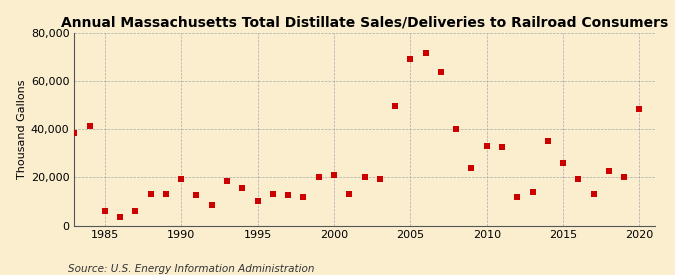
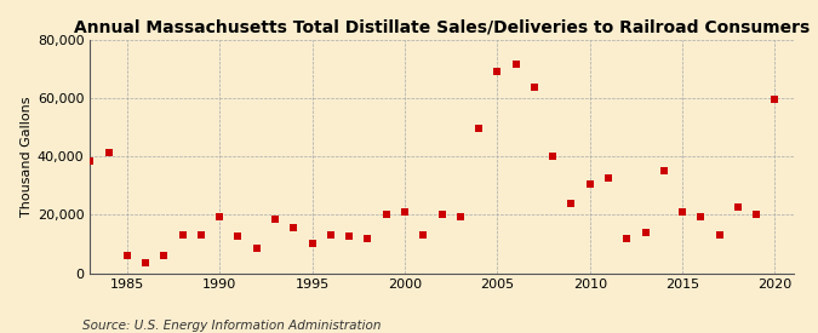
2010: 33,000 -> 30,500
2015: 26,000 -> 21,000
2020: 48,500 -> 59,500
